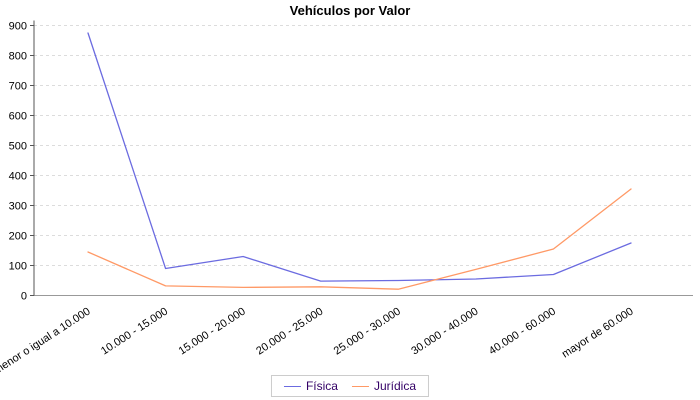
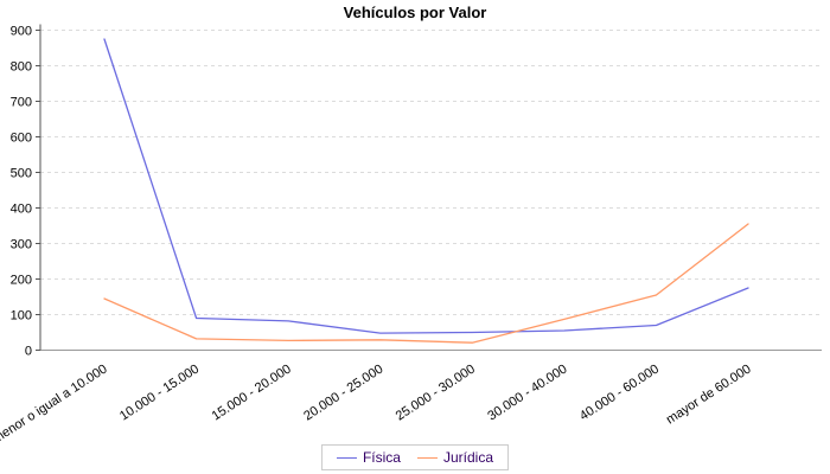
Física/15.000 - 20.000: 130 -> 80
